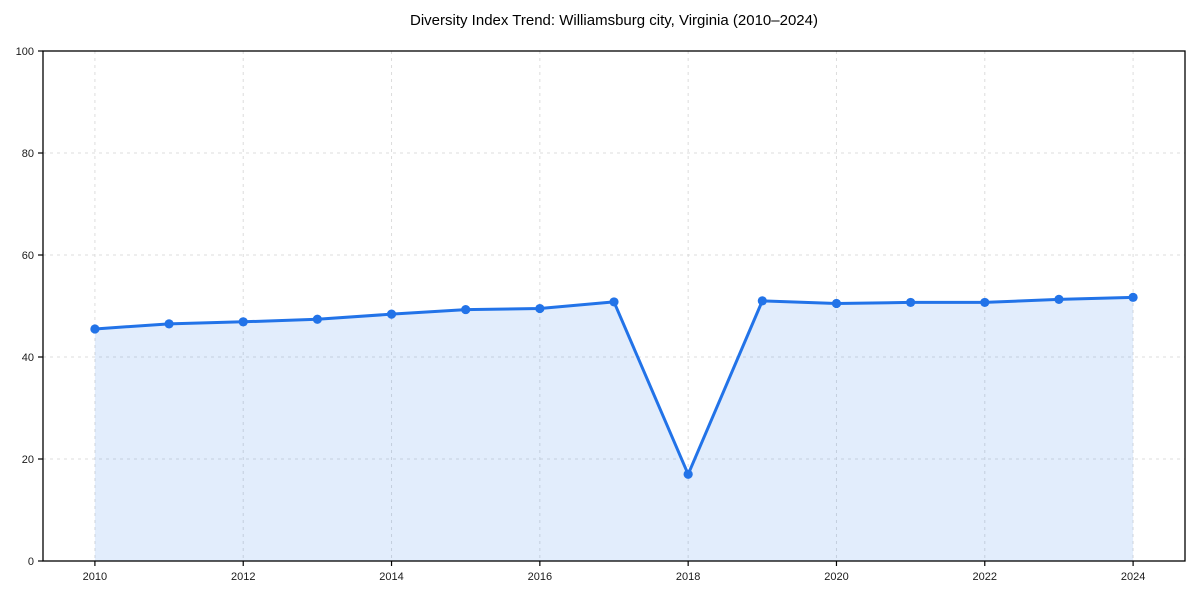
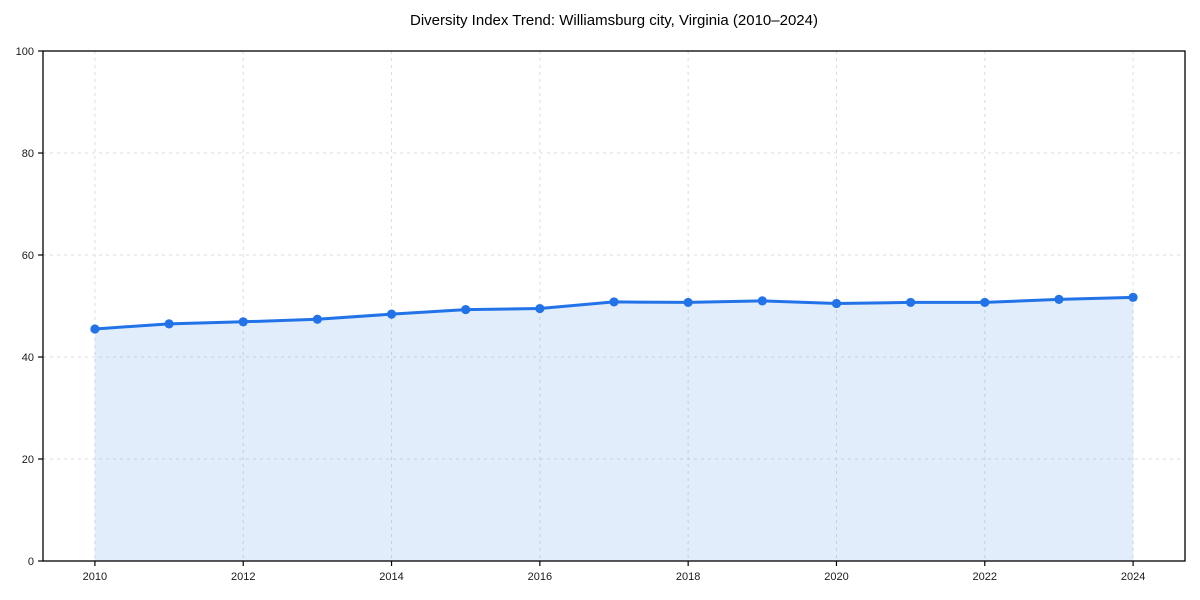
2018: 17 -> 51
